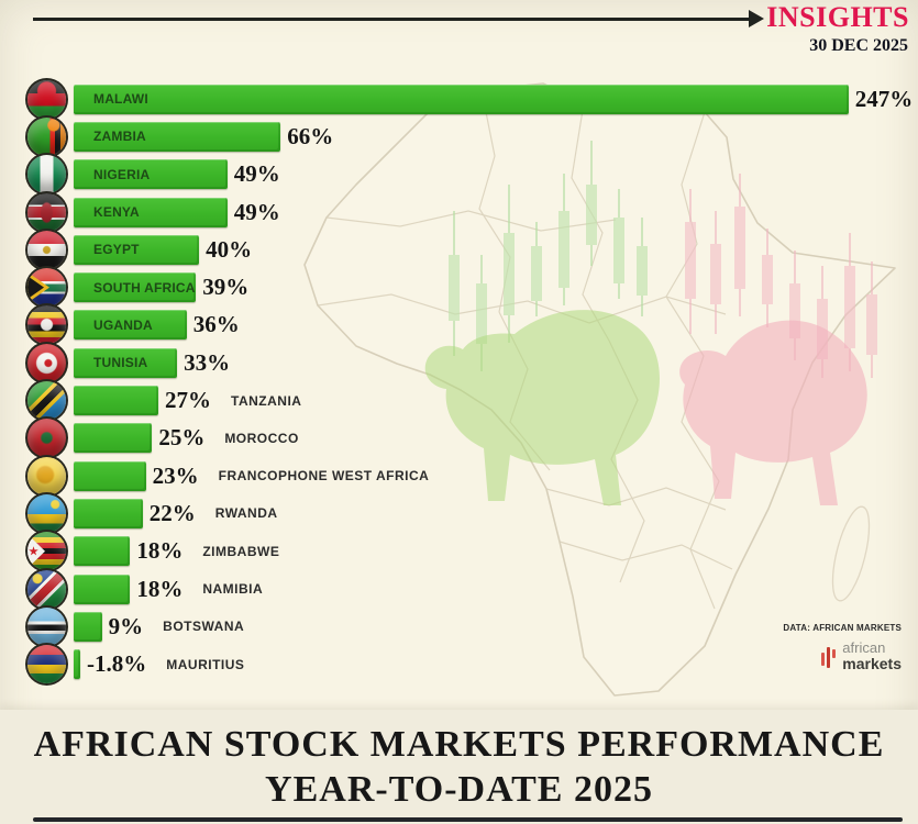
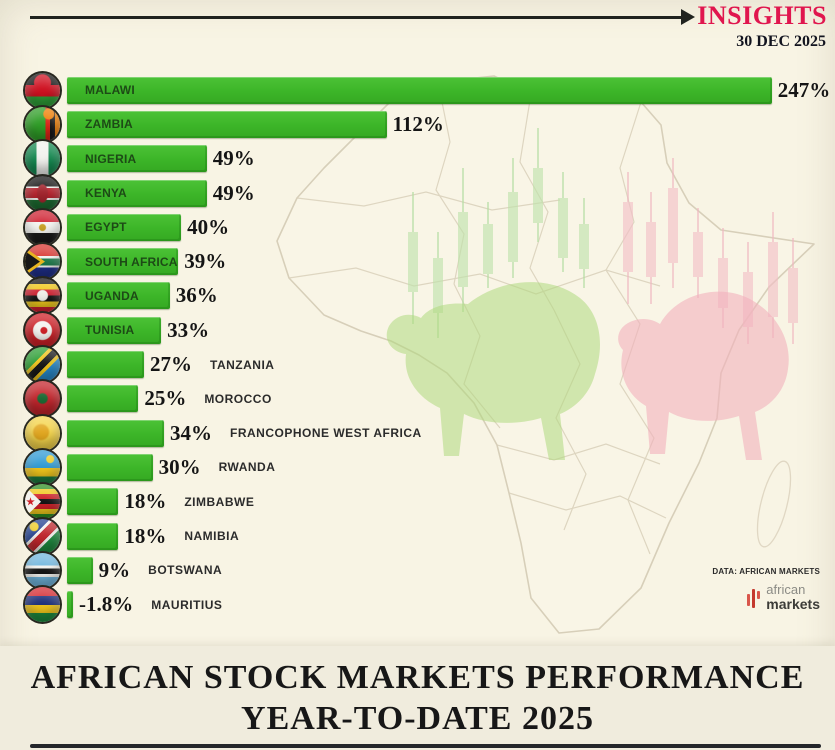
ZAMBIA: 66% -> 112%
FRANCOPHONE WEST AFRICA: 23% -> 34%
RWANDA: 22% -> 30%
